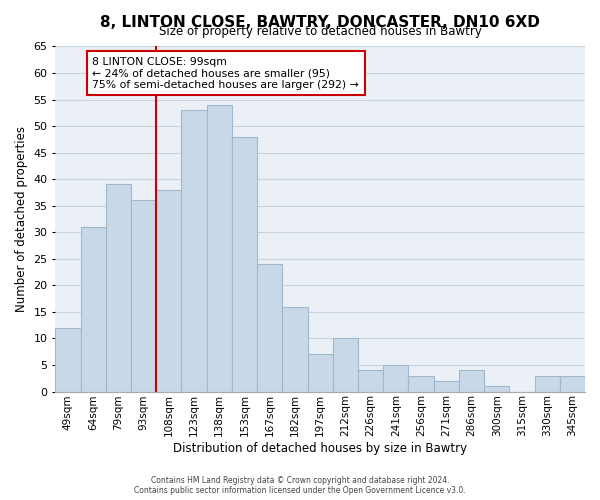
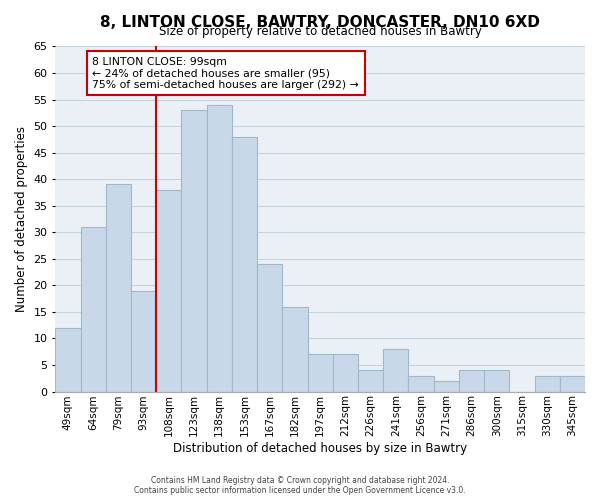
93sqm: 36 -> 19
212sqm: 10 -> 7
241sqm: 5 -> 8
300sqm: 1 -> 4
